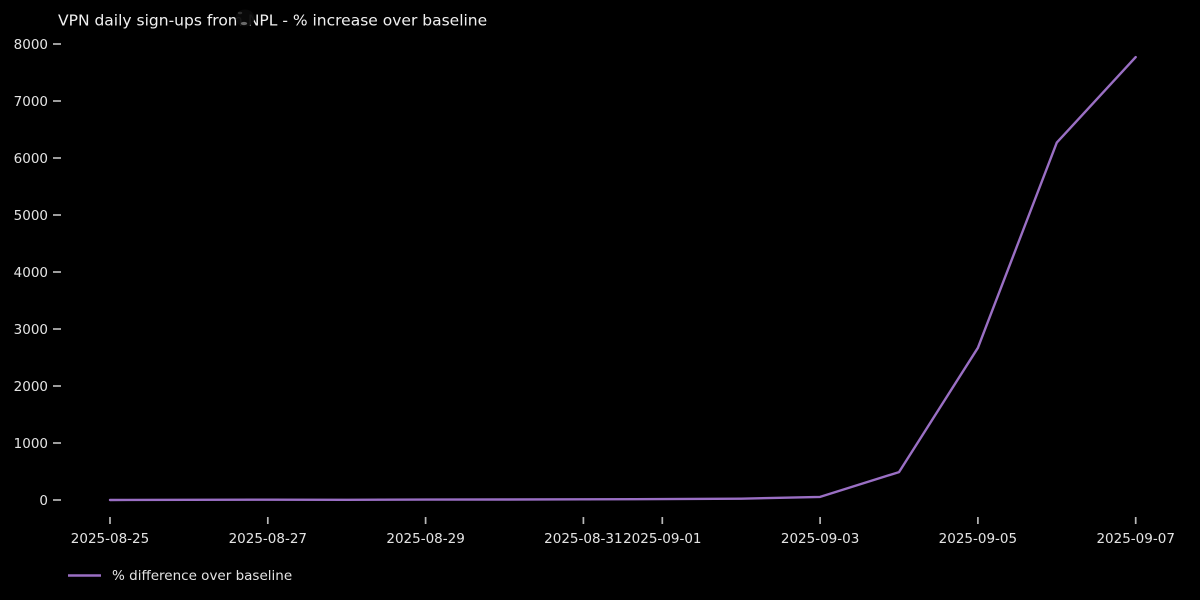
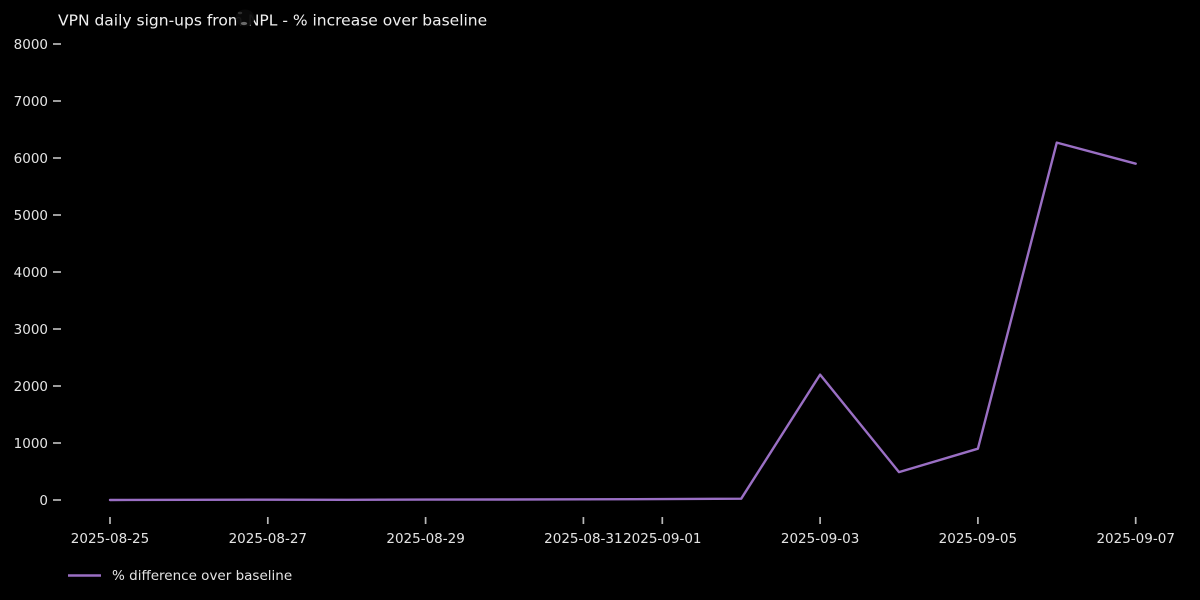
2025-09-03: 100 -> 2200
2025-09-05: 2700 -> 900
2025-09-07: 7800 -> 5900
